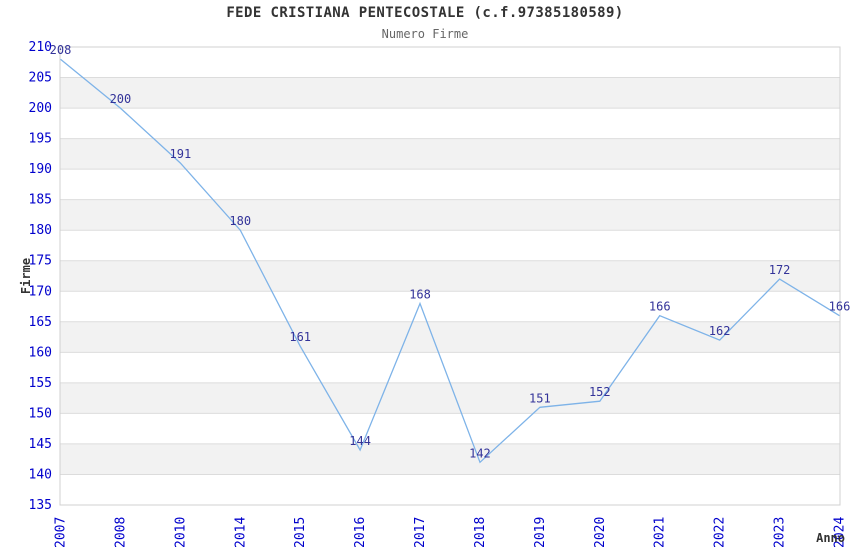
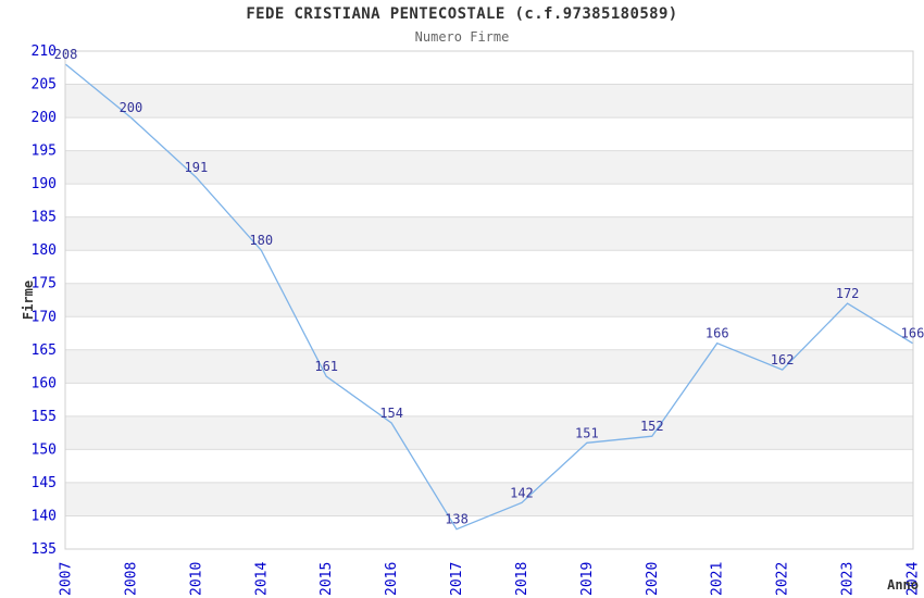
2016: 144 -> 154
2017: 168 -> 138
